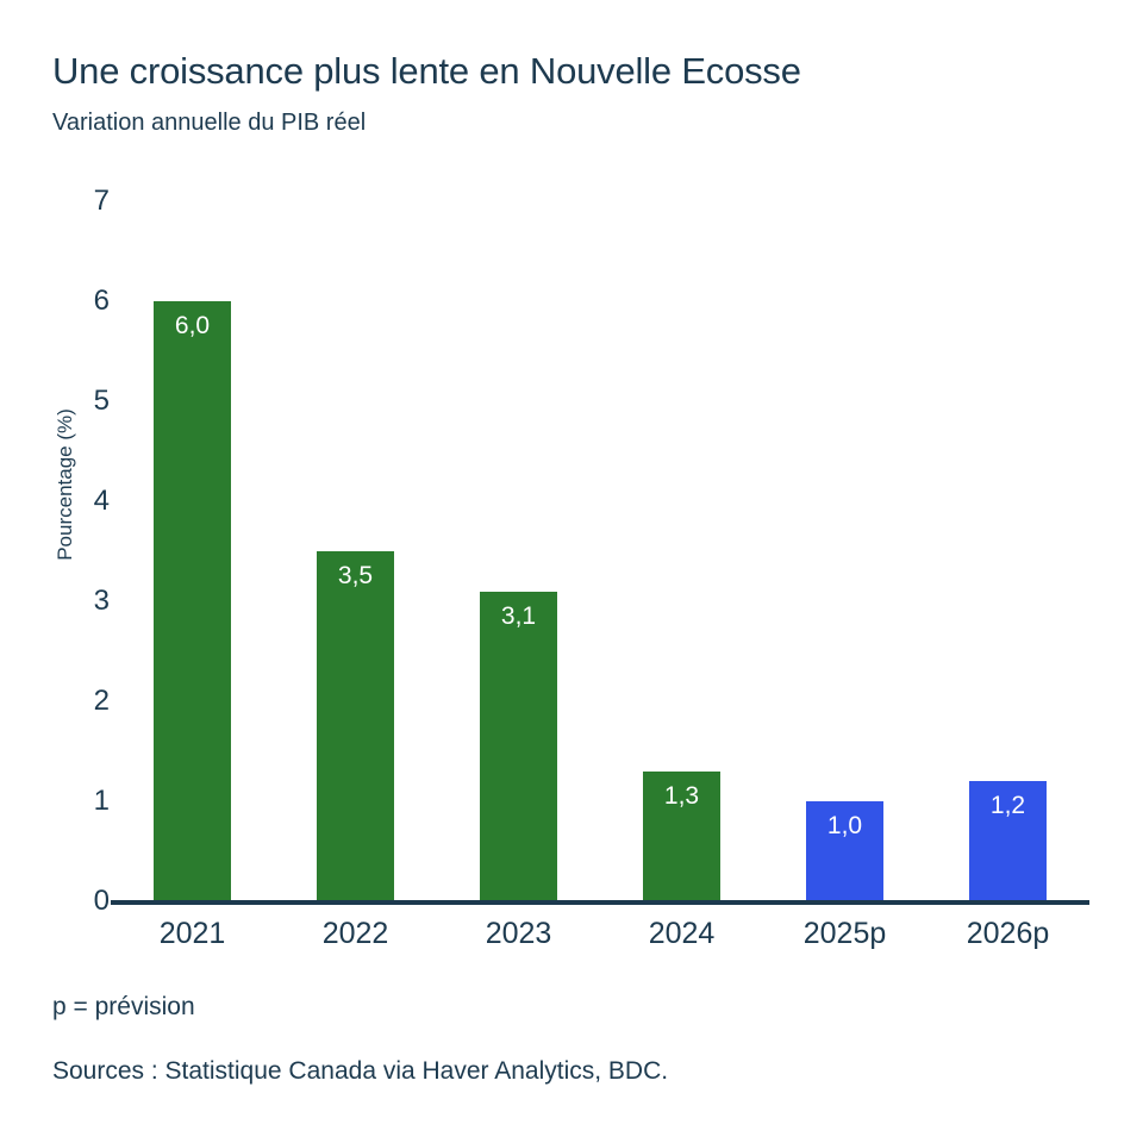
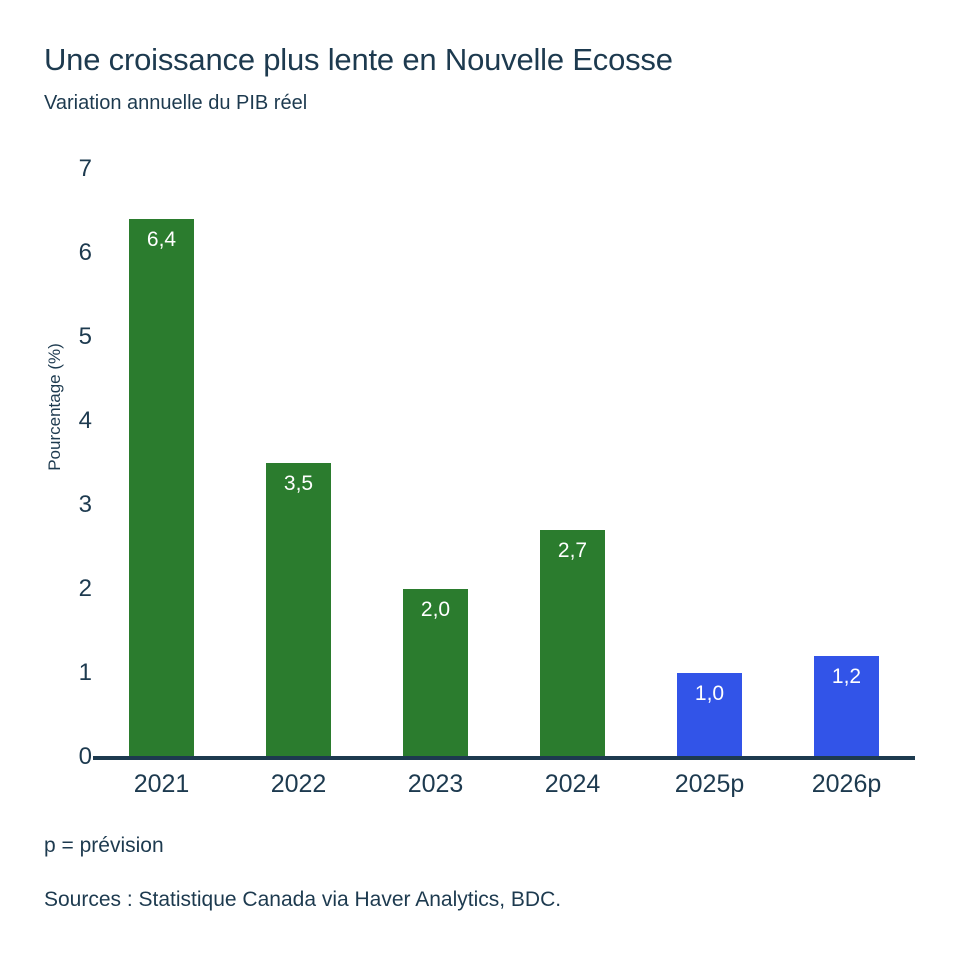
2021: 6,0 -> 6,4
2023: 3,1 -> 2,0
2024: 1,3 -> 2,7
